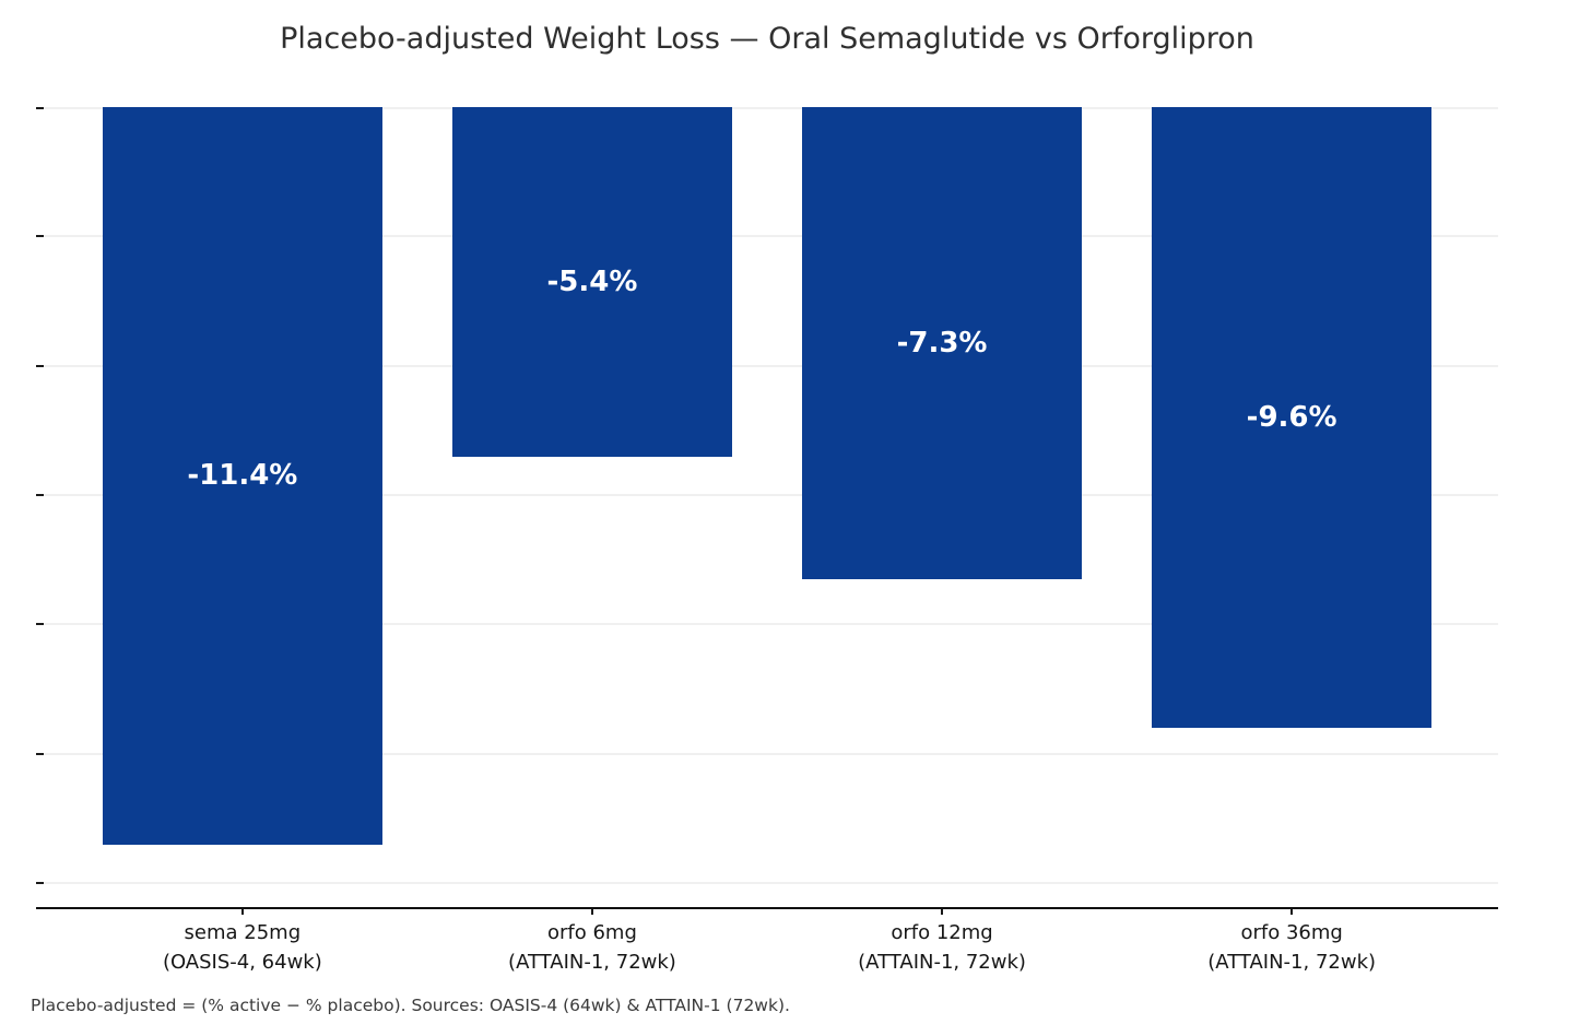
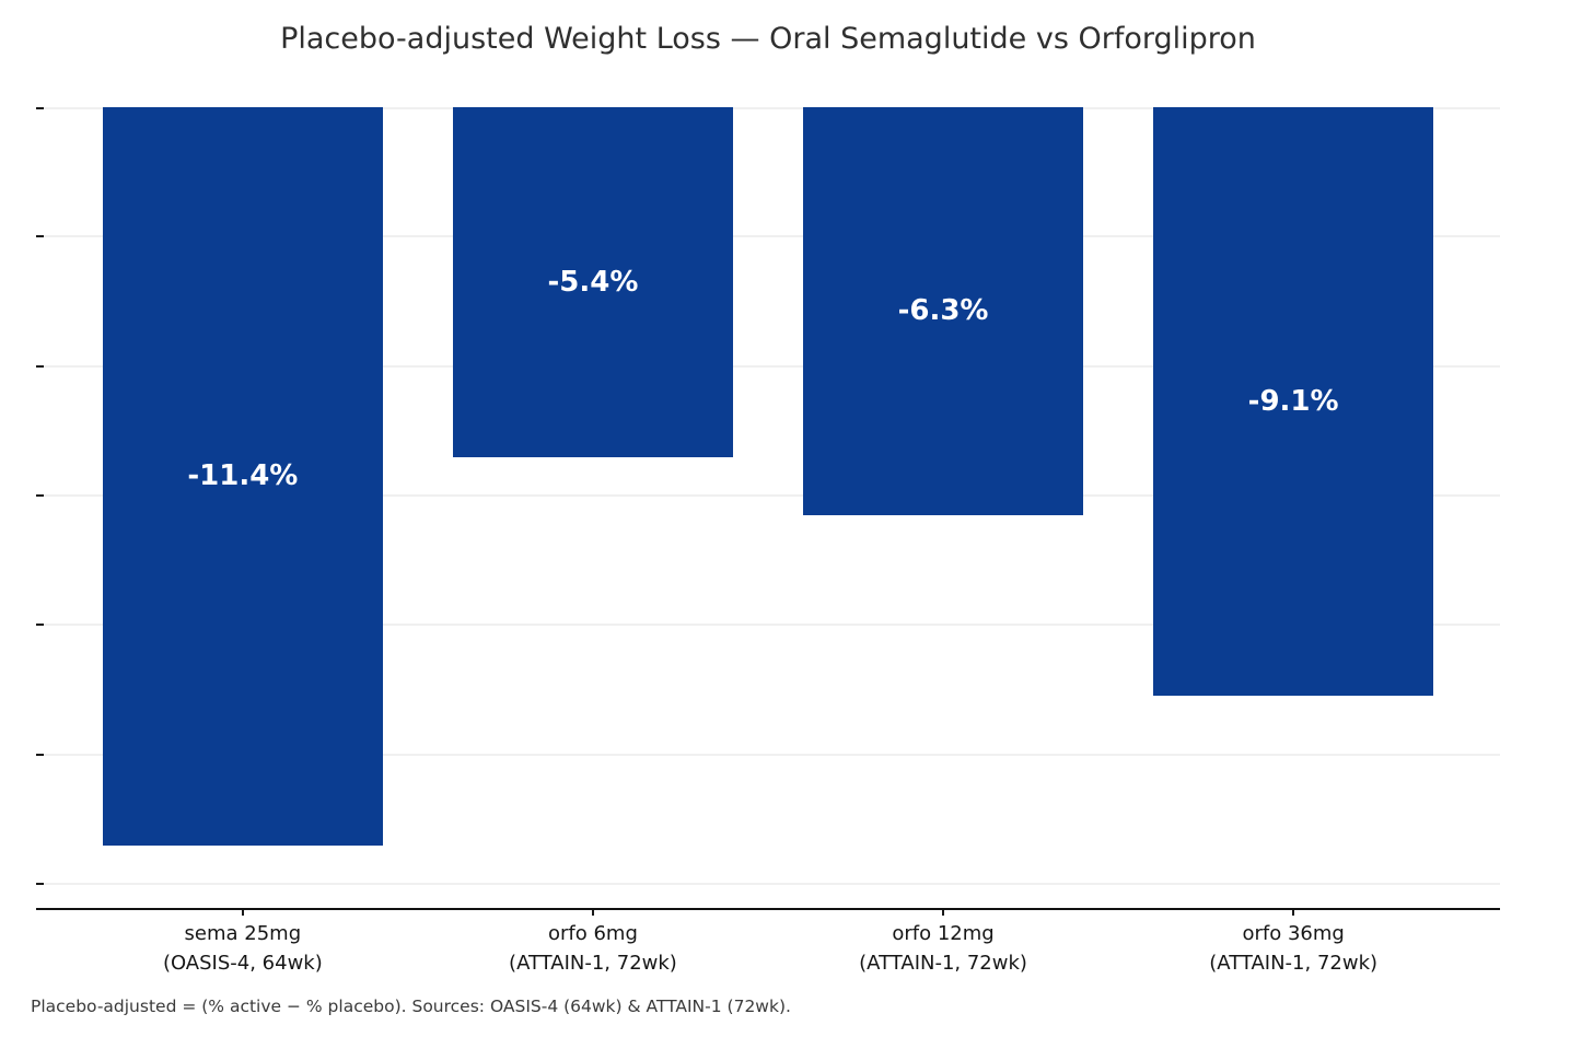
orfo 12mg (ATTAIN-1, 72wk): -7.3% -> -6.3%
orfo 36mg (ATTAIN-1, 72wk): -9.6% -> -9.1%
